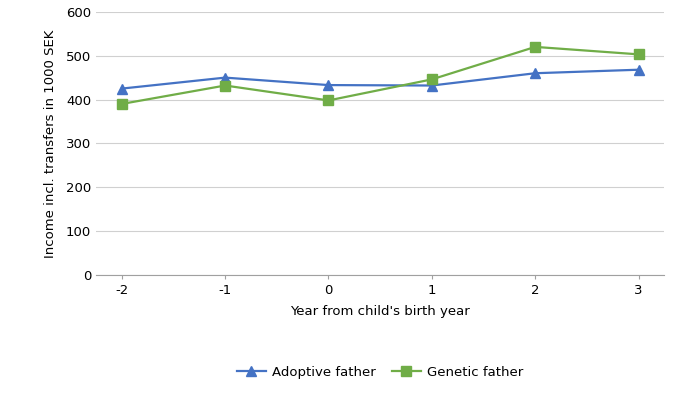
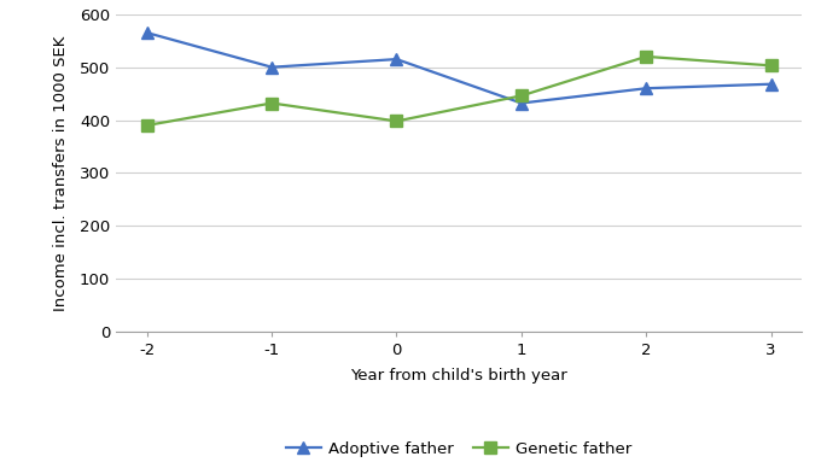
Adoptive father/-2: 425 -> 565
Adoptive father/-1: 450 -> 500
Adoptive father/0: 433 -> 515
